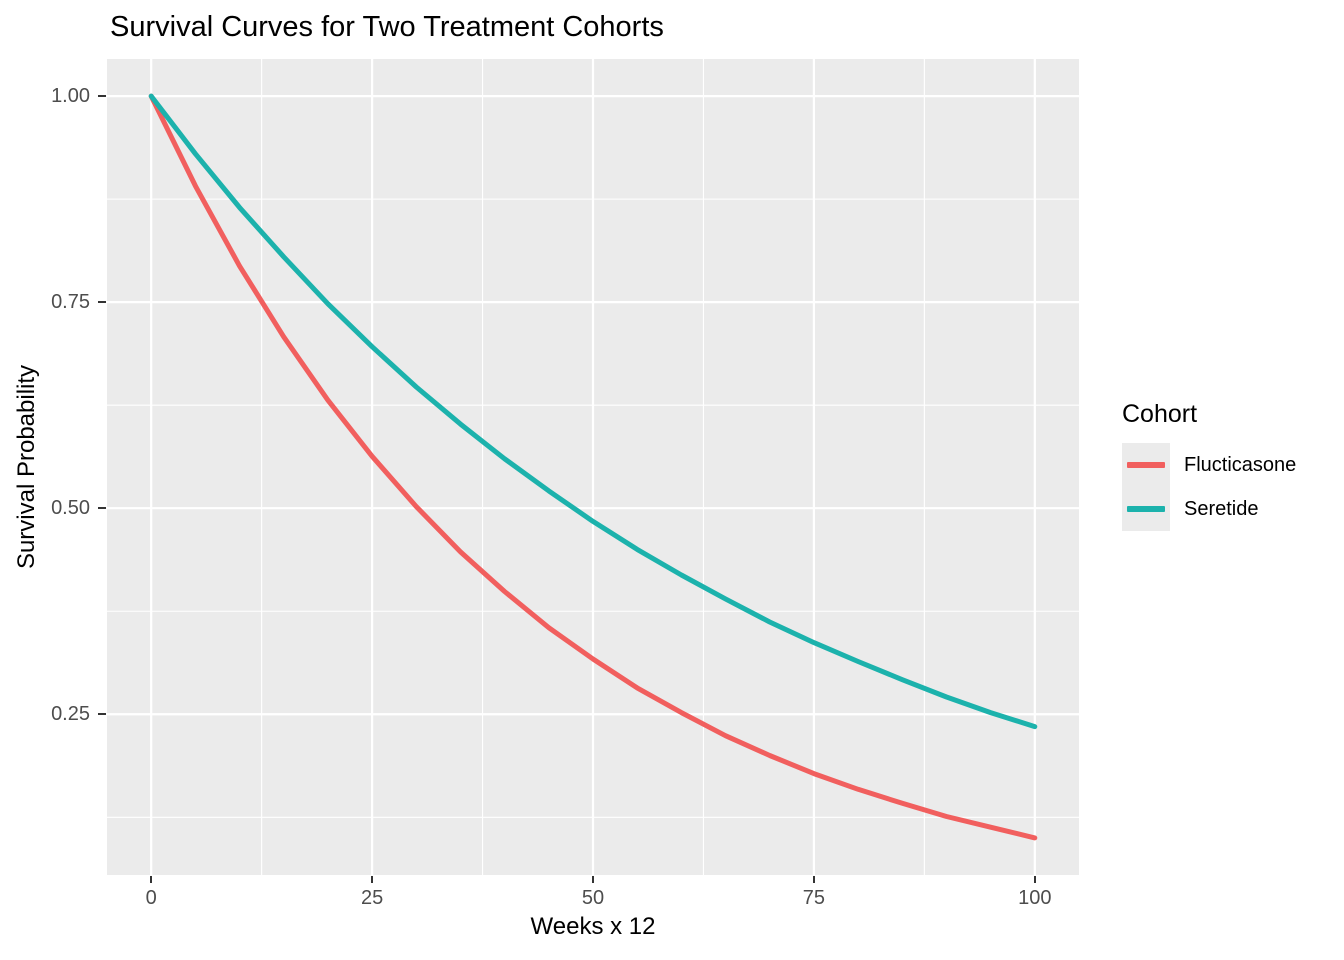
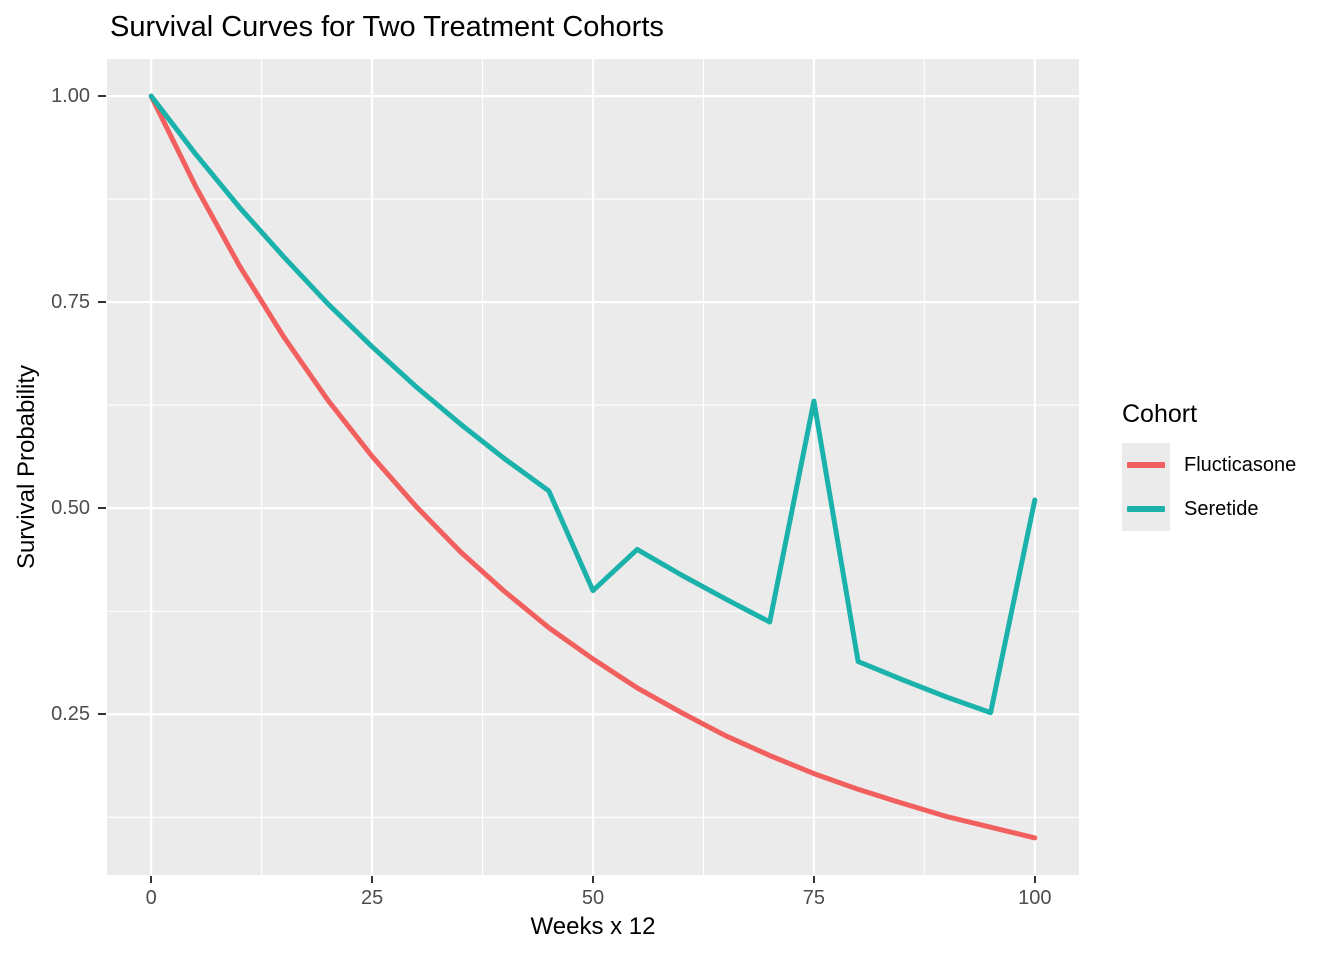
Seretide/50: 0.48 -> 0.40
Seretide/75: 0.34 -> 0.63
Seretide/100: 0.23 -> 0.51
